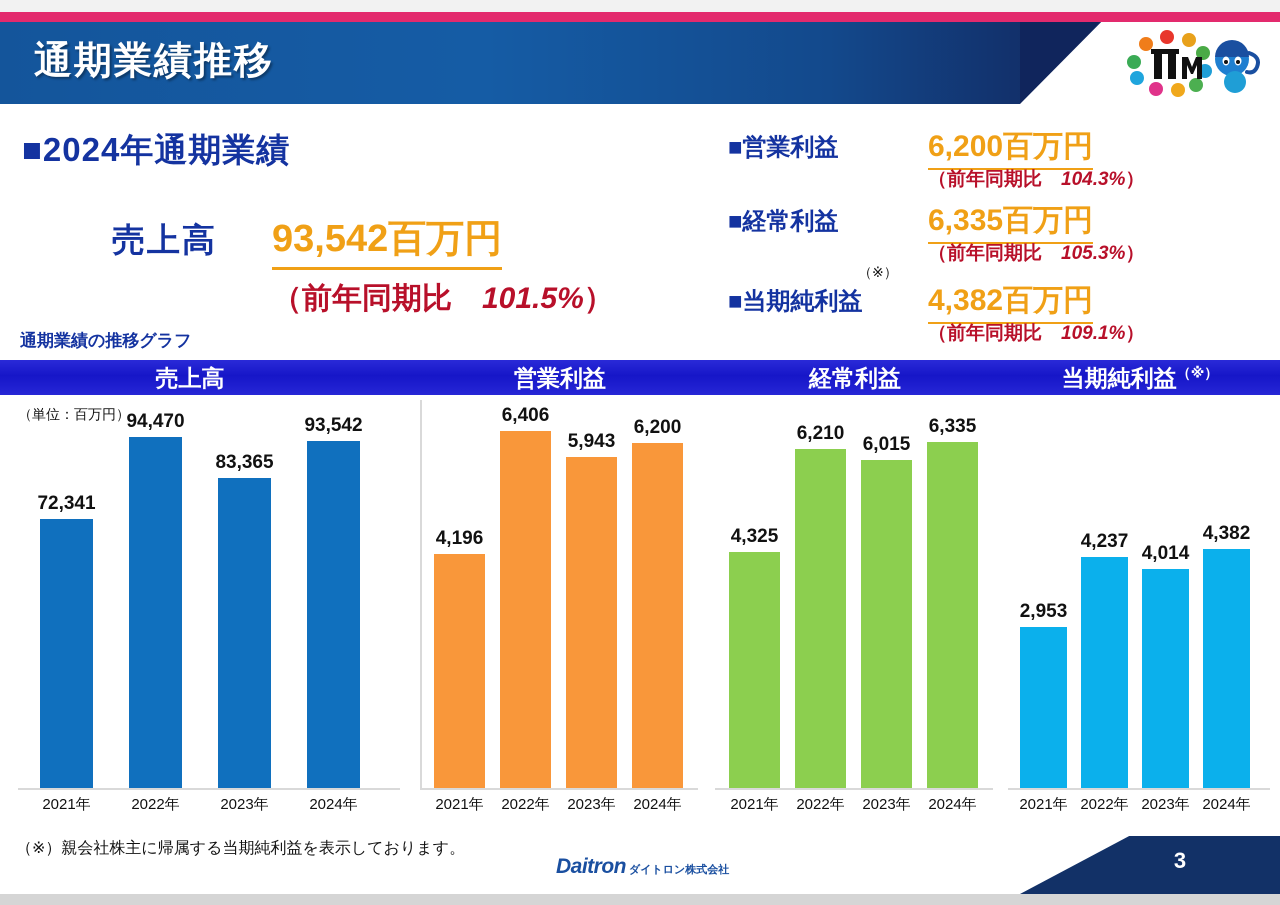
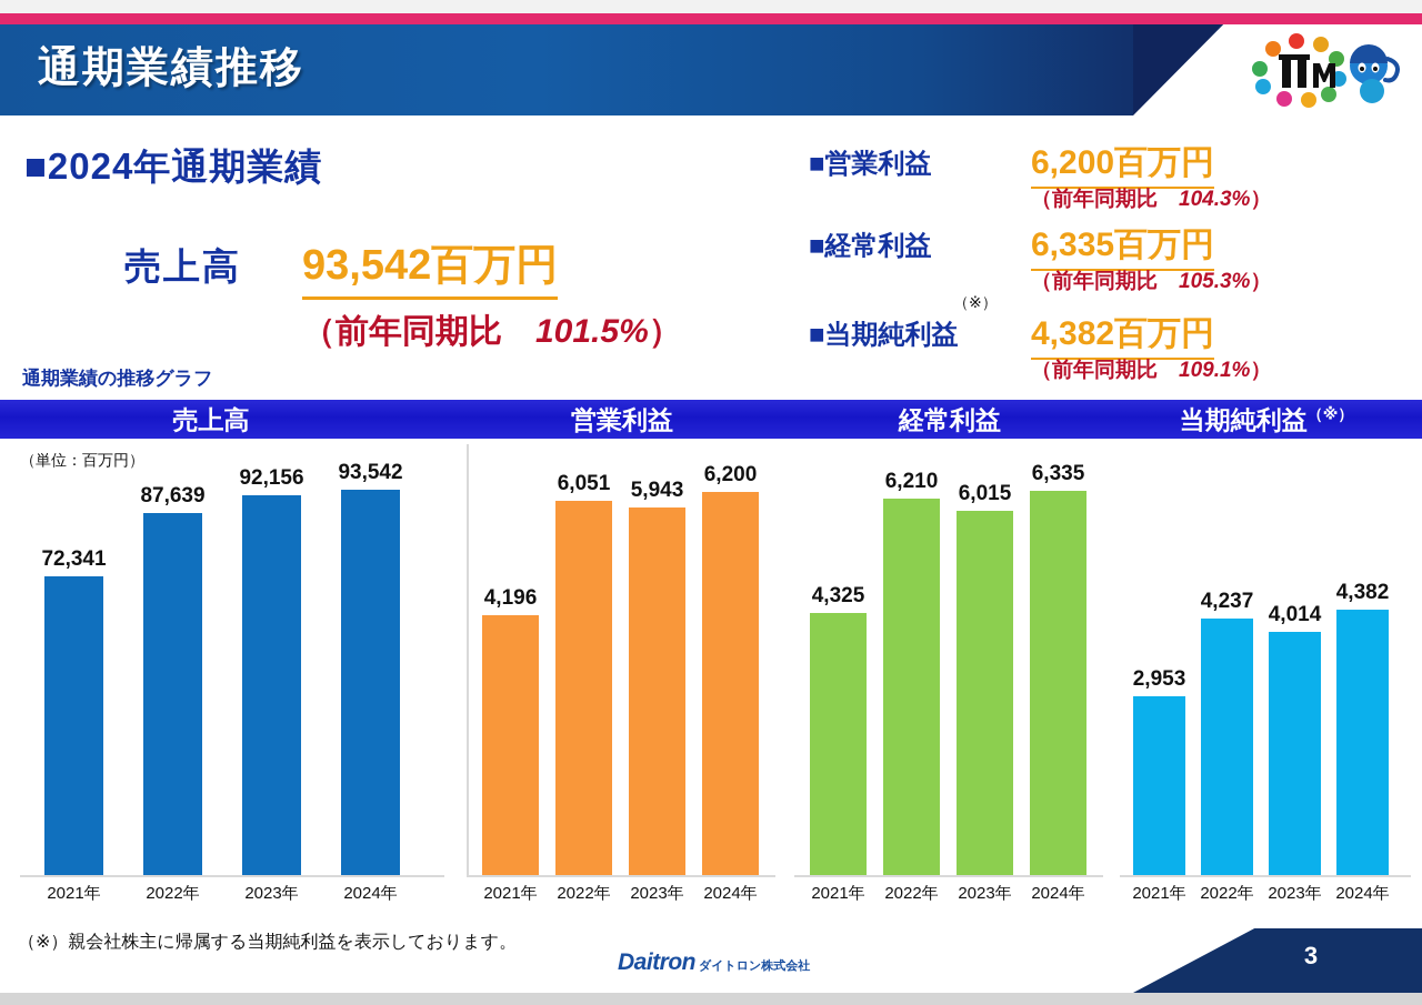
売上高/2022年: 94,470 -> 87,639
売上高/2023年: 83,365 -> 92,156
営業利益/2022年: 6,406 -> 6,051
